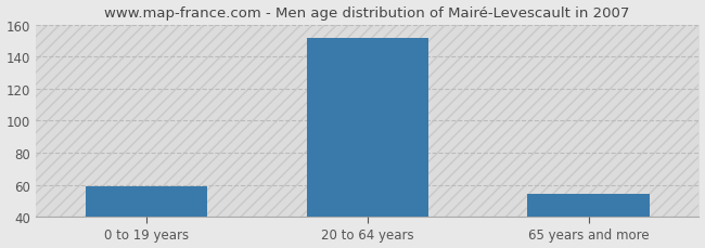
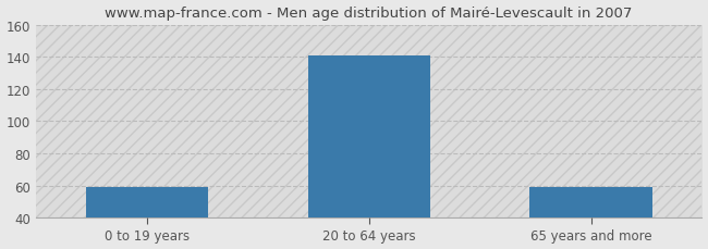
20 to 64 years: 152 -> 141
65 years and more: 54 -> 59
